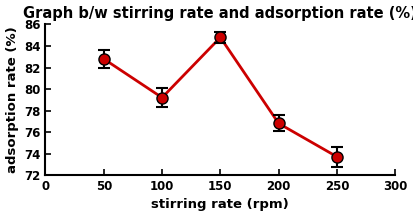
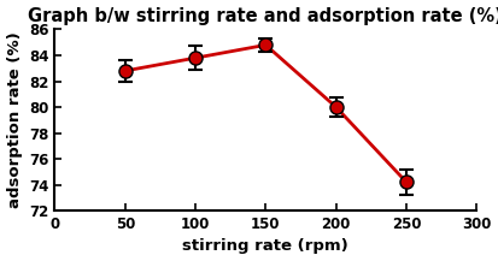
100: 79.2 -> 83.8
200: 76.8 -> 80.0
250: 73.7 -> 74.2
